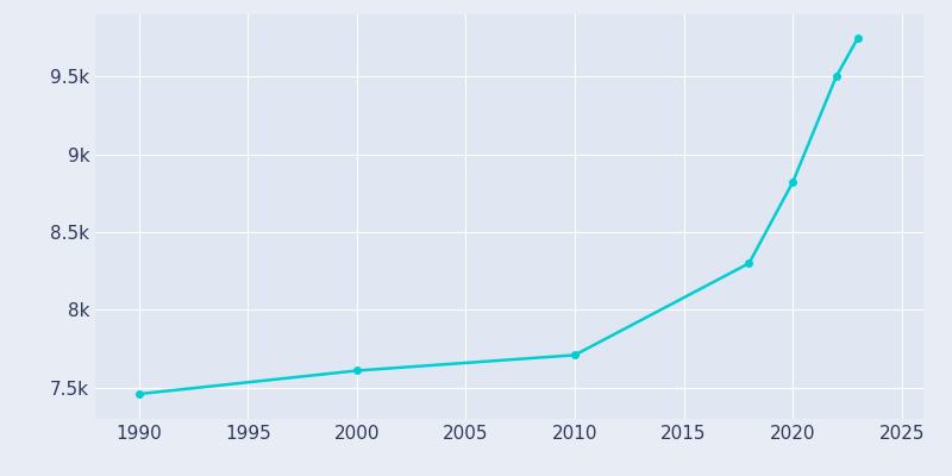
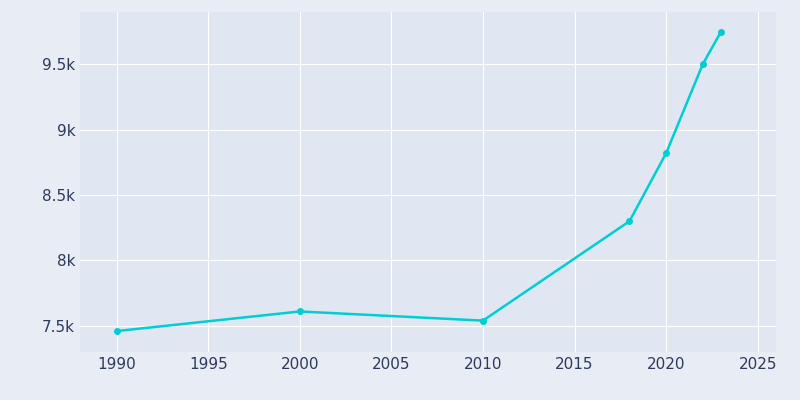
2010: 7.71k -> 7.54k
